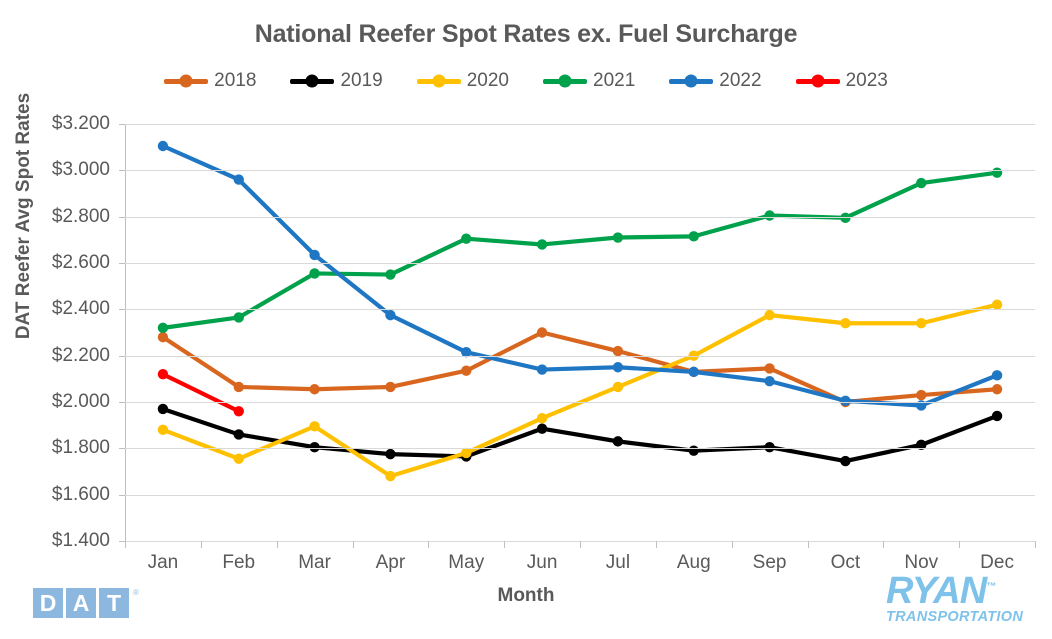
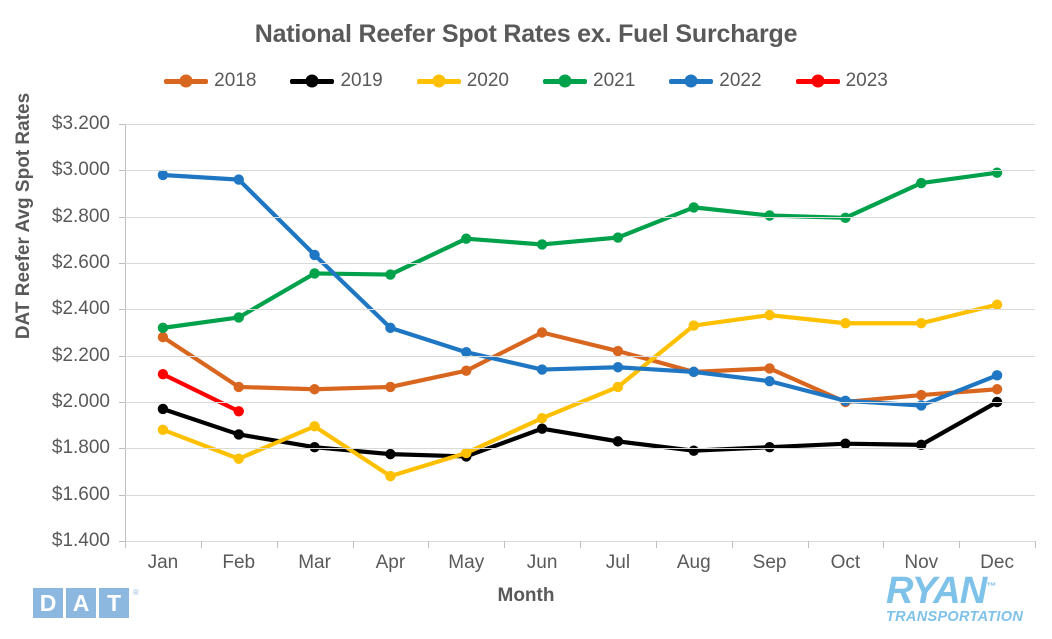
2022/Jan: $3.10 -> $2.98
2022/Apr: $2.38 -> $2.32
2020/Aug: $2.20 -> $2.33
2021/Aug: $2.71 -> $2.84
2019/Oct: $1.75 -> $1.82
2019/Dec: $1.94 -> $2.00
